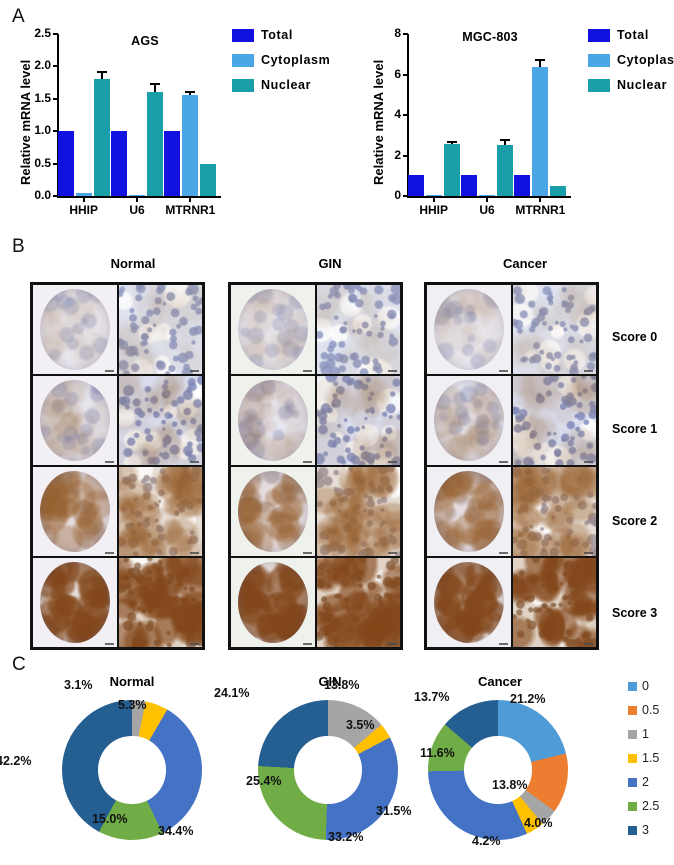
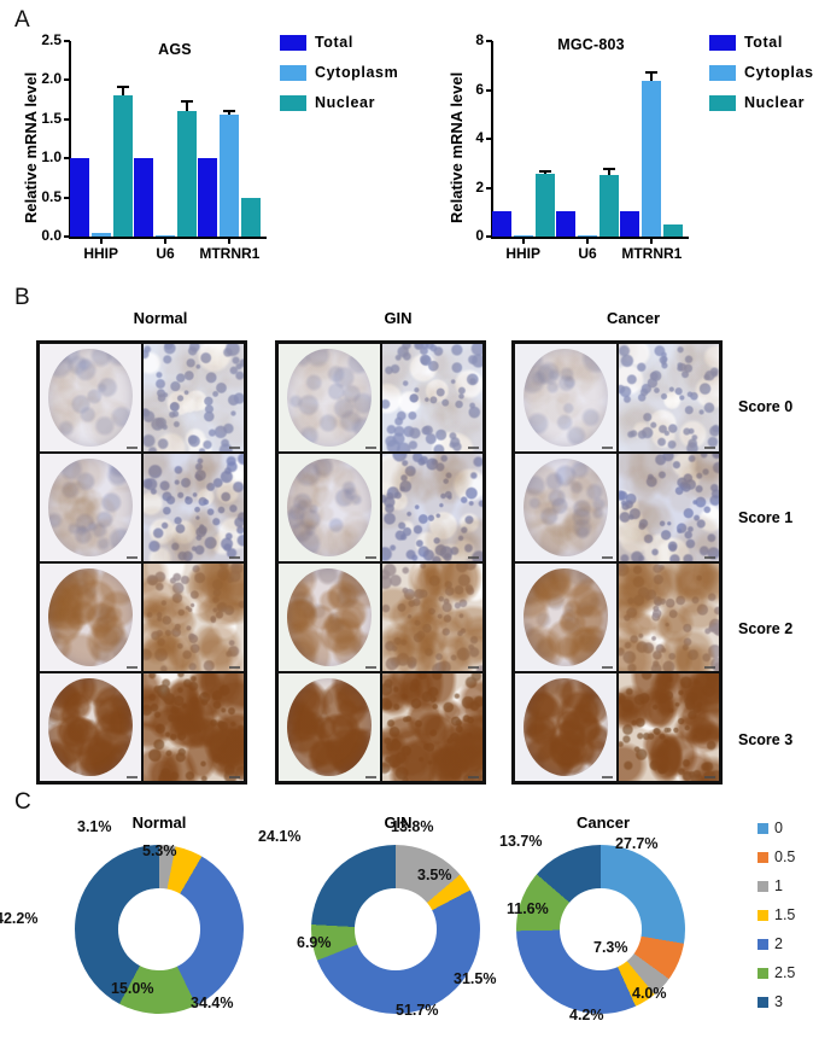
GIN/2: 33.2% -> 51.7%
GIN/2.5: 25.4% -> 6.9%
Cancer/0: 21.2% -> 27.7%
Cancer/0.5: 13.8% -> 7.3%
